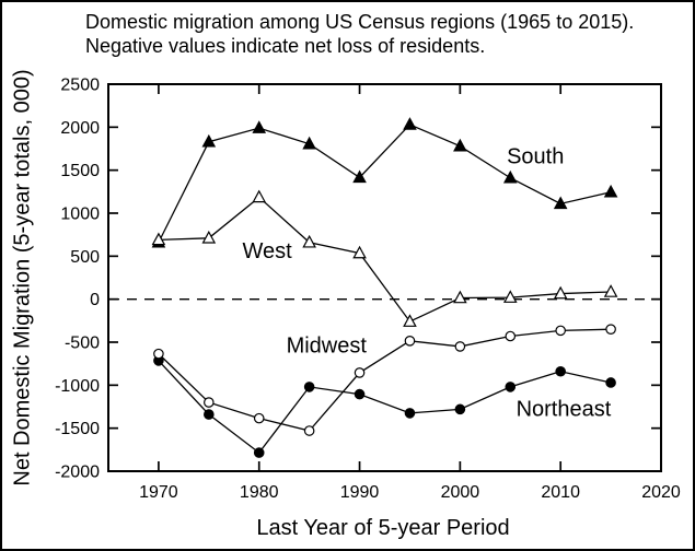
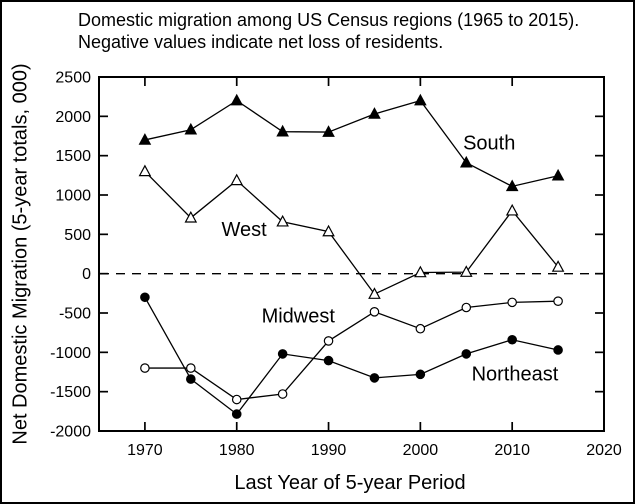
South/1970: 700 -> 1700
Northeast/1970: -700 -> -300
Midwest/1970: -600 -> -1200
West/1970: 700 -> 1300
South/1980: 2000 -> 2200
Midwest/1980: -1400 -> -1600
South/1990: 1400 -> 1800
South/2000: 1800 -> 2200
Midwest/2000: -600 -> -700
West/2010: 100 -> 800
